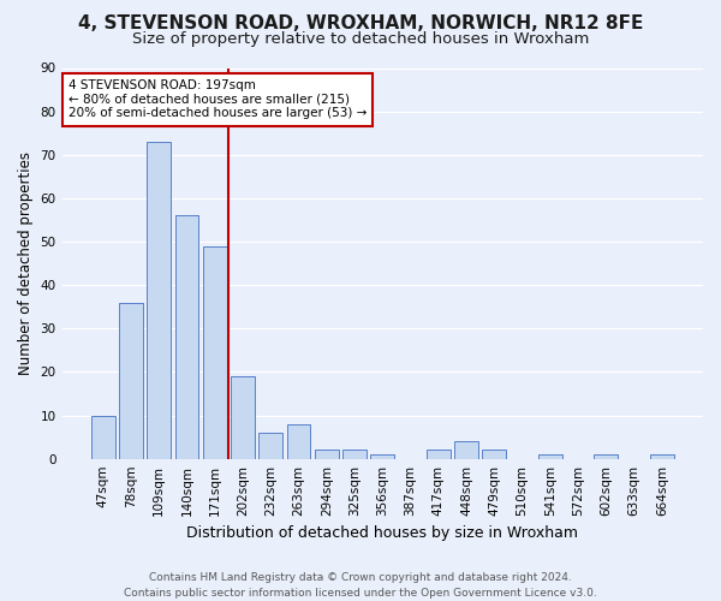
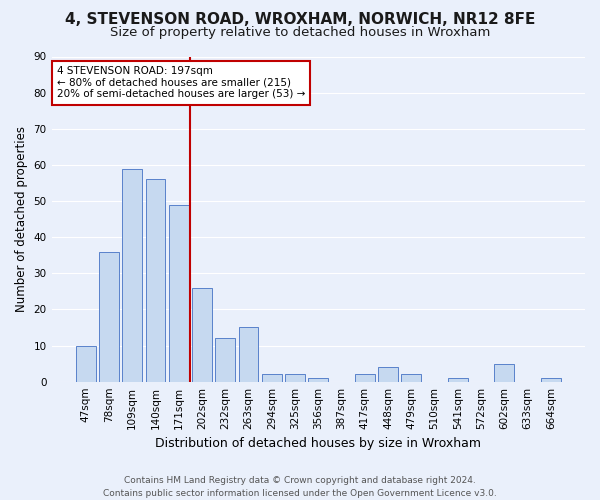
109sqm: 73 -> 59
202sqm: 19 -> 26
232sqm: 6 -> 12
263sqm: 8 -> 15
602sqm: 1 -> 5
